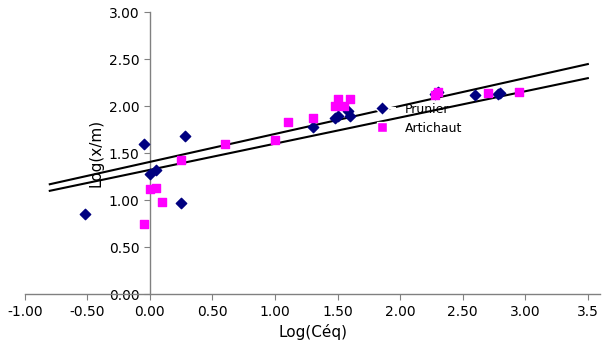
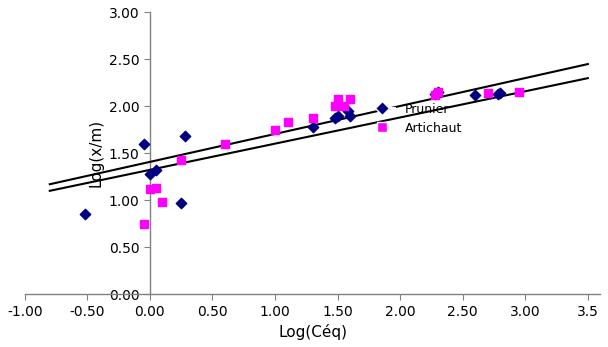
Artichaut/1.00: 1.64 -> 1.75
